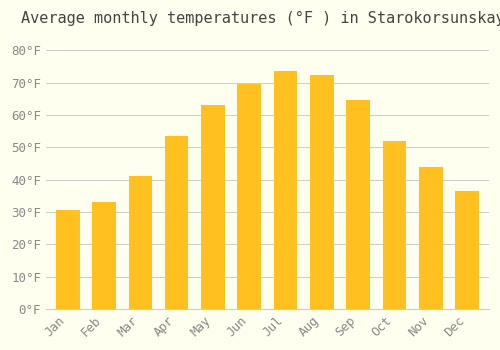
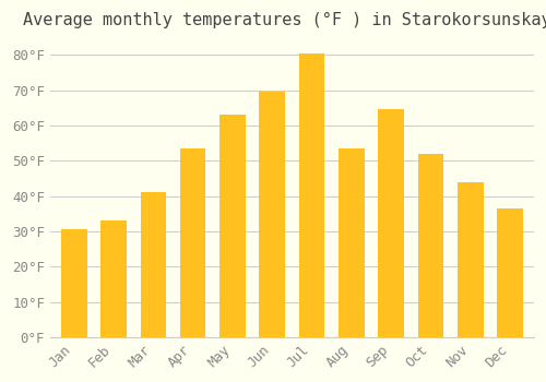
Jul: 73.5°F -> 80.5°F
Aug: 72.5°F -> 53.5°F
